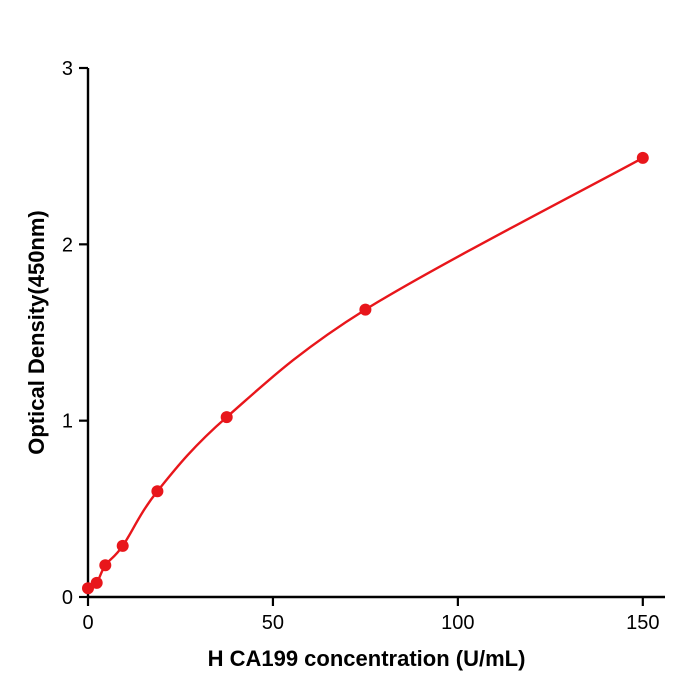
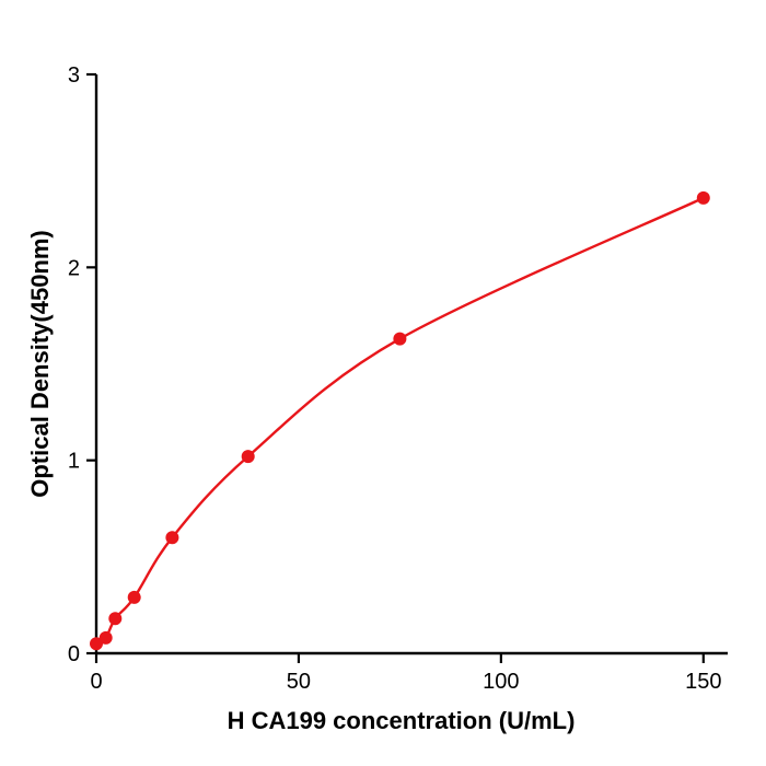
150: 2.49 -> 2.36
